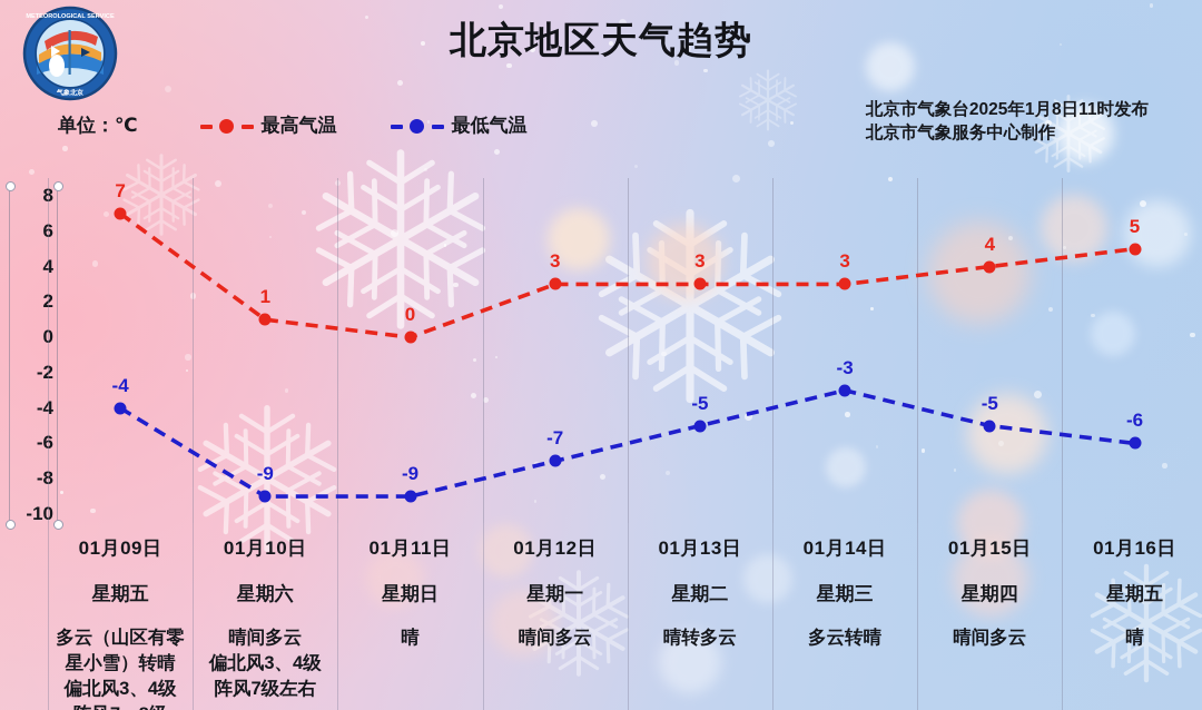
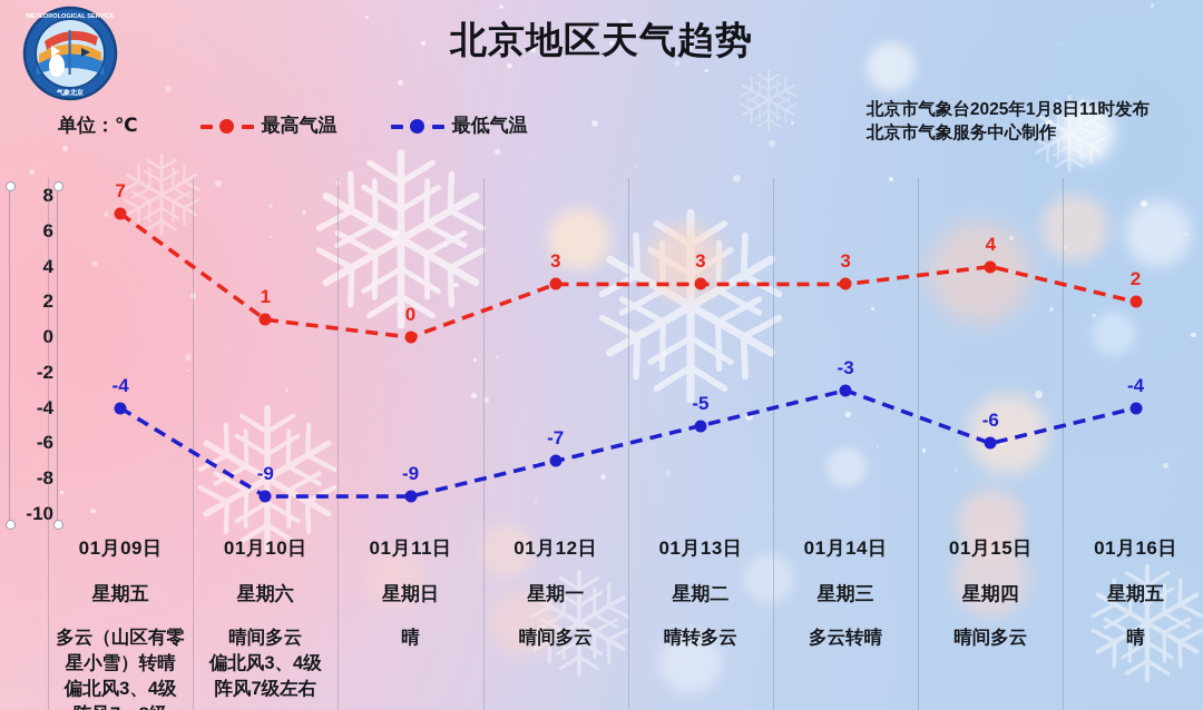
最低气温/01月15日: -5 -> -6
最高气温/01月16日: 5 -> 2
最低气温/01月16日: -6 -> -4
